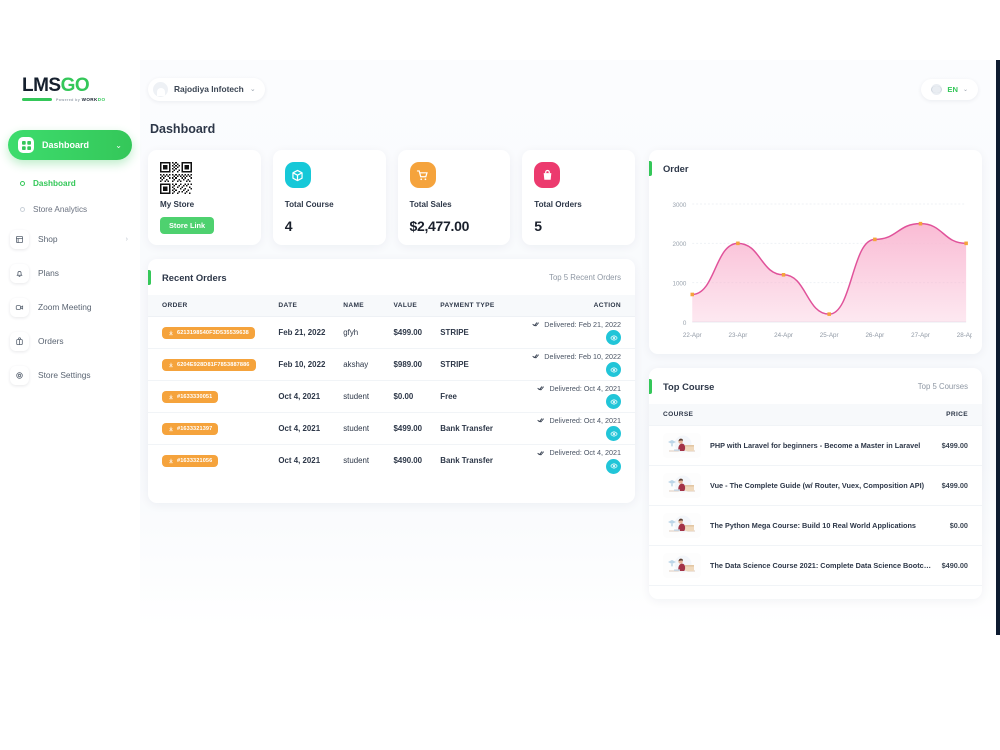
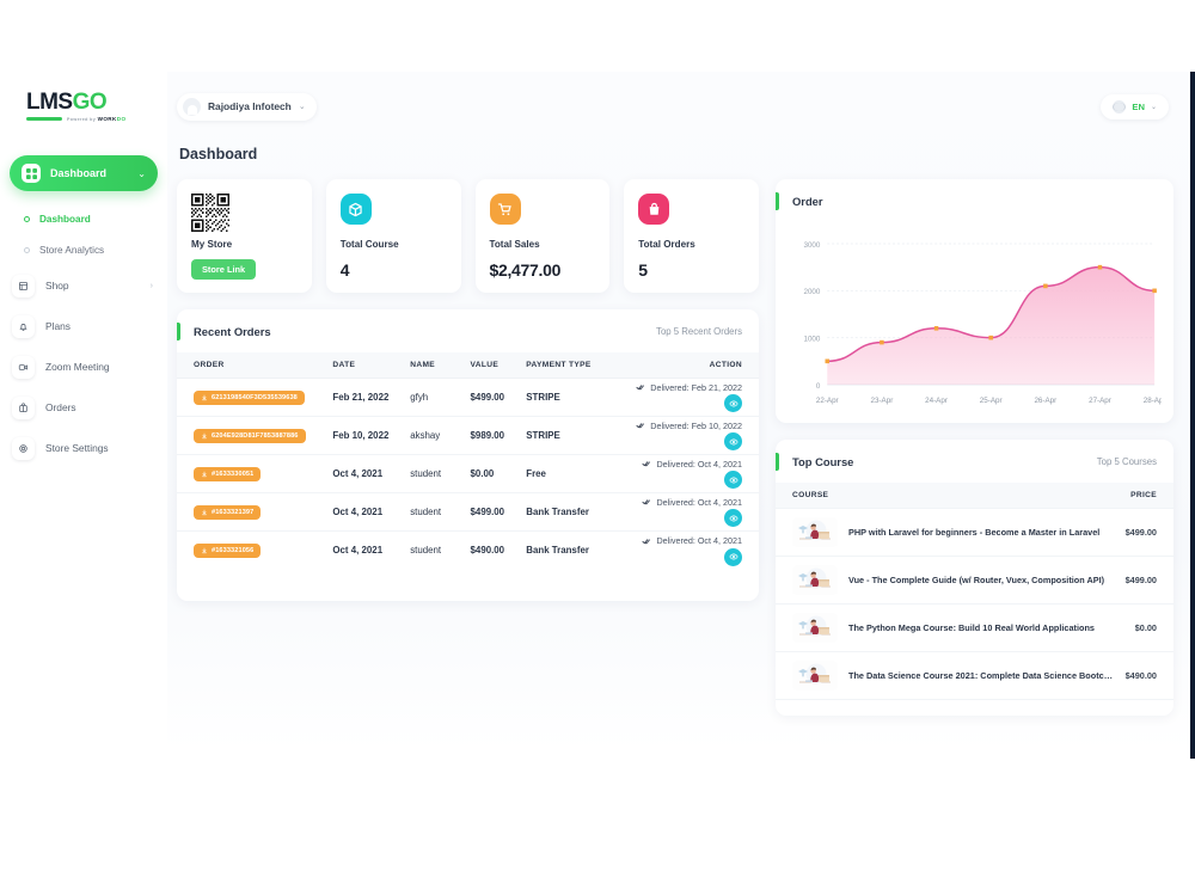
22-Apr: 700 -> 500
23-Apr: 2000 -> 900
25-Apr: 200 -> 1000
